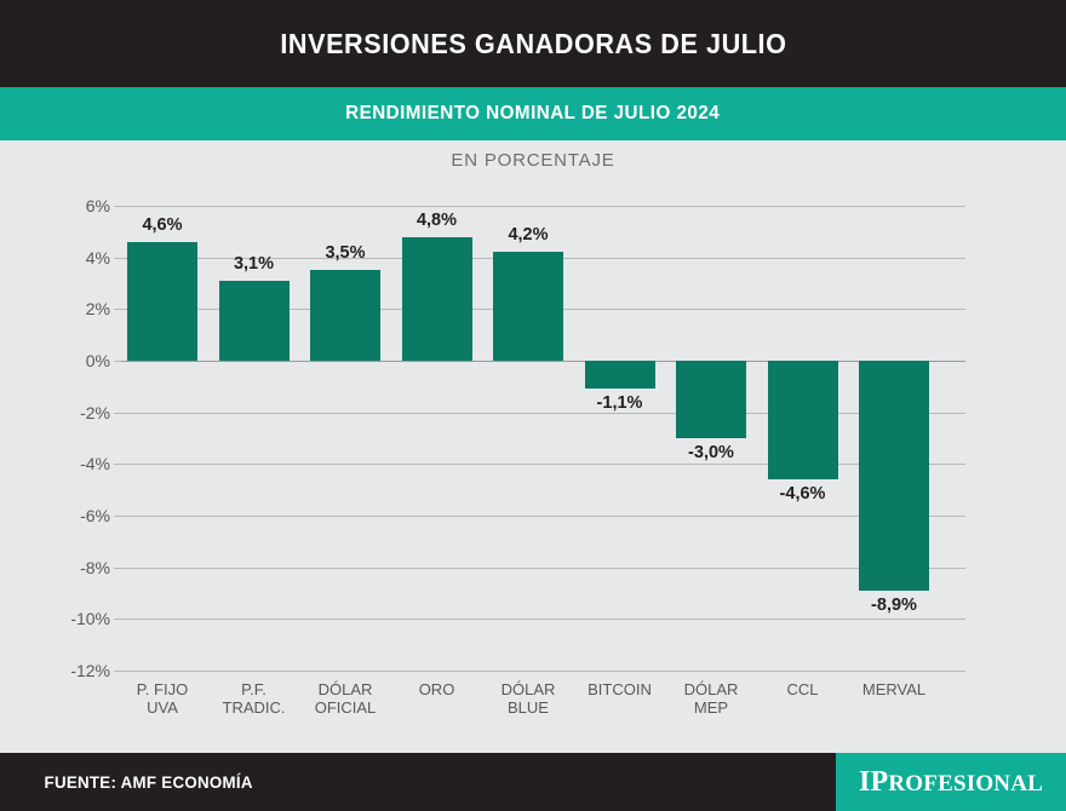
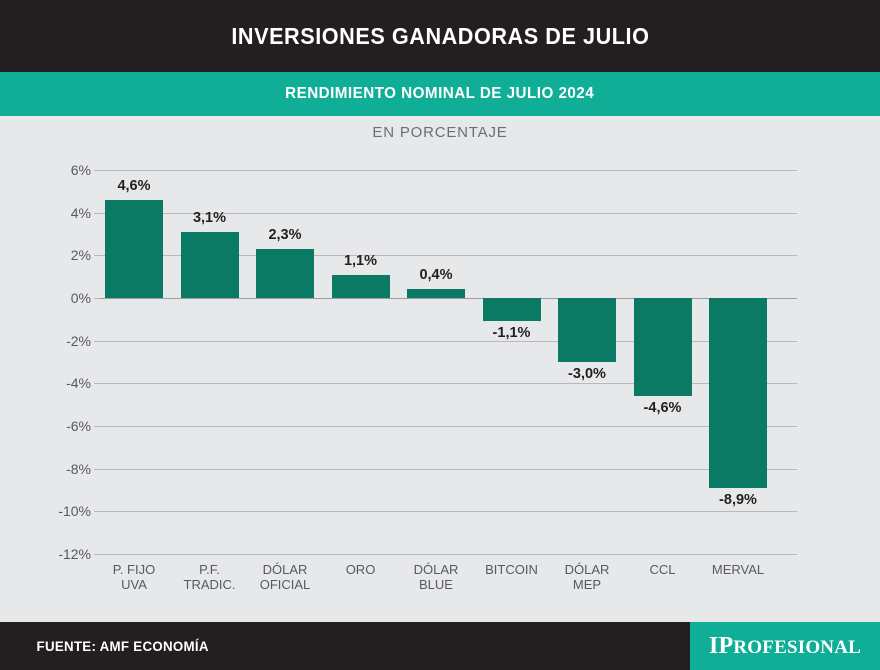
DÓLAR OFICIAL: 3,5% -> 2,3%
ORO: 4,8% -> 1,1%
DÓLAR BLUE: 4,2% -> 0,4%
